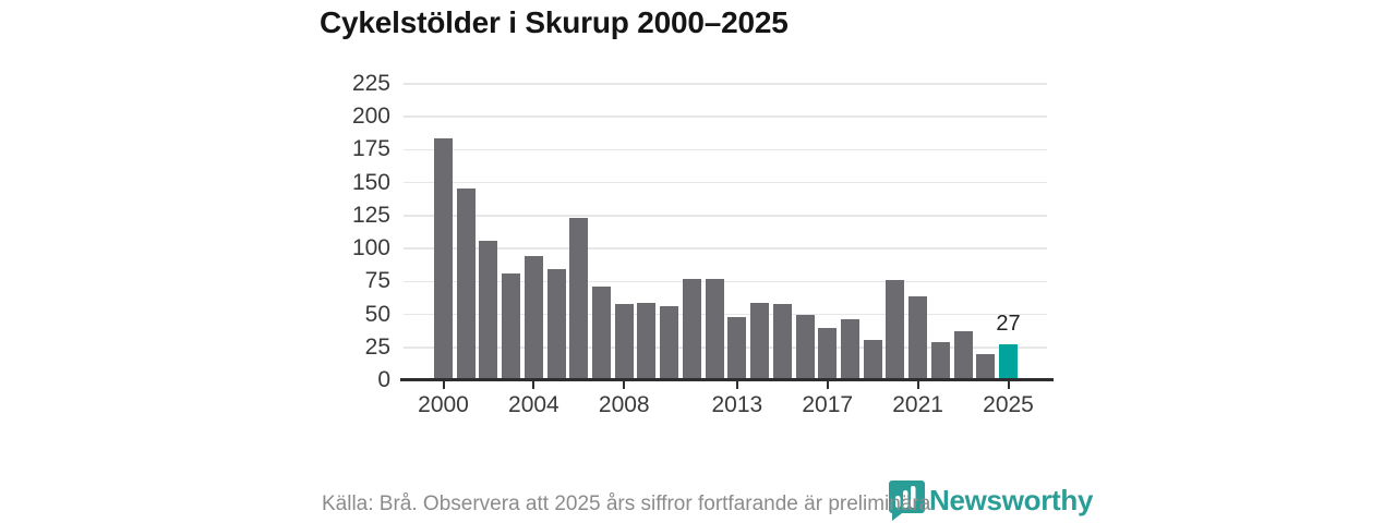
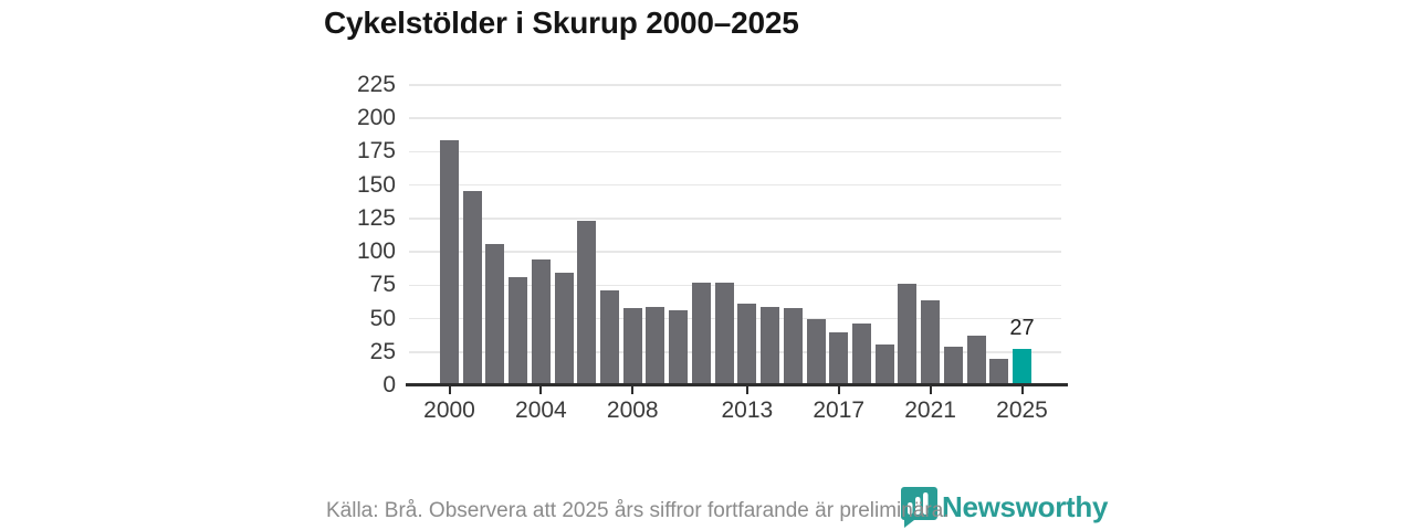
2013: 48 -> 61
